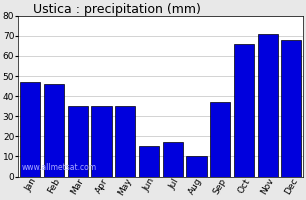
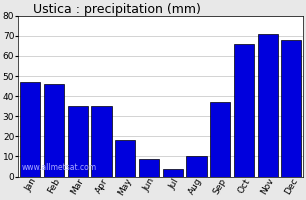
May: 35 -> 18
Jun: 15 -> 9
Jul: 17 -> 4
